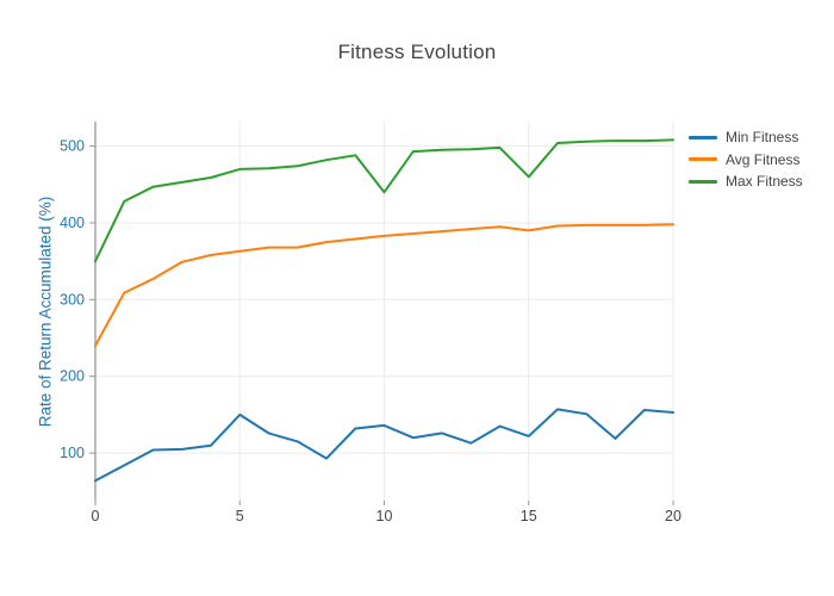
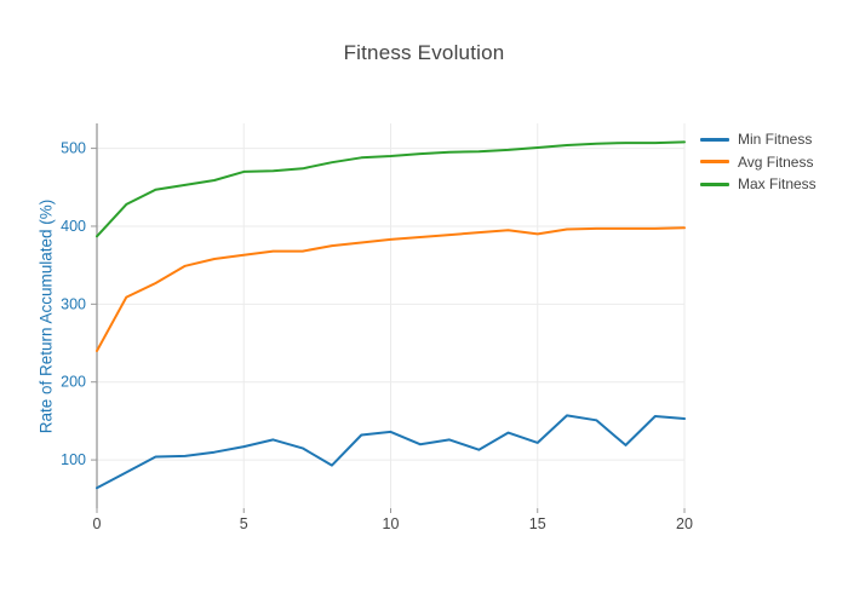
Max Fitness/0: 350 -> 390
Min Fitness/5: 150 -> 120
Max Fitness/10: 440 -> 490
Max Fitness/15: 460 -> 500
